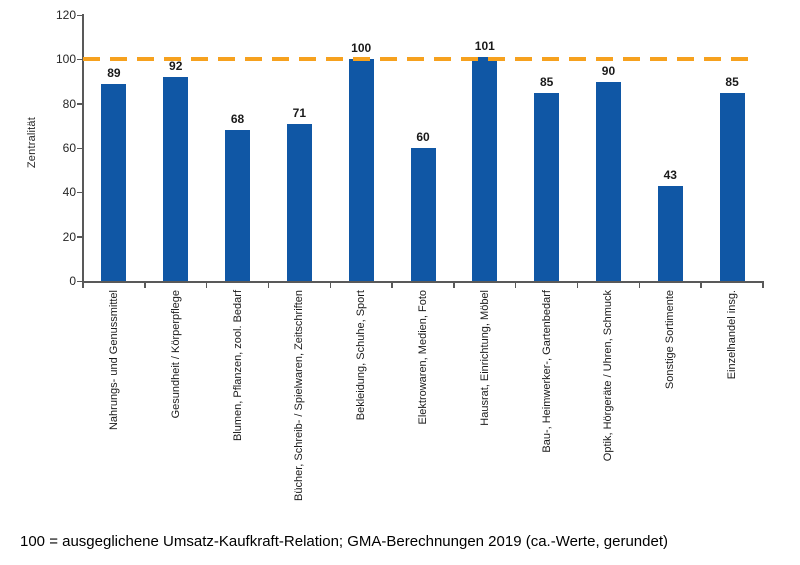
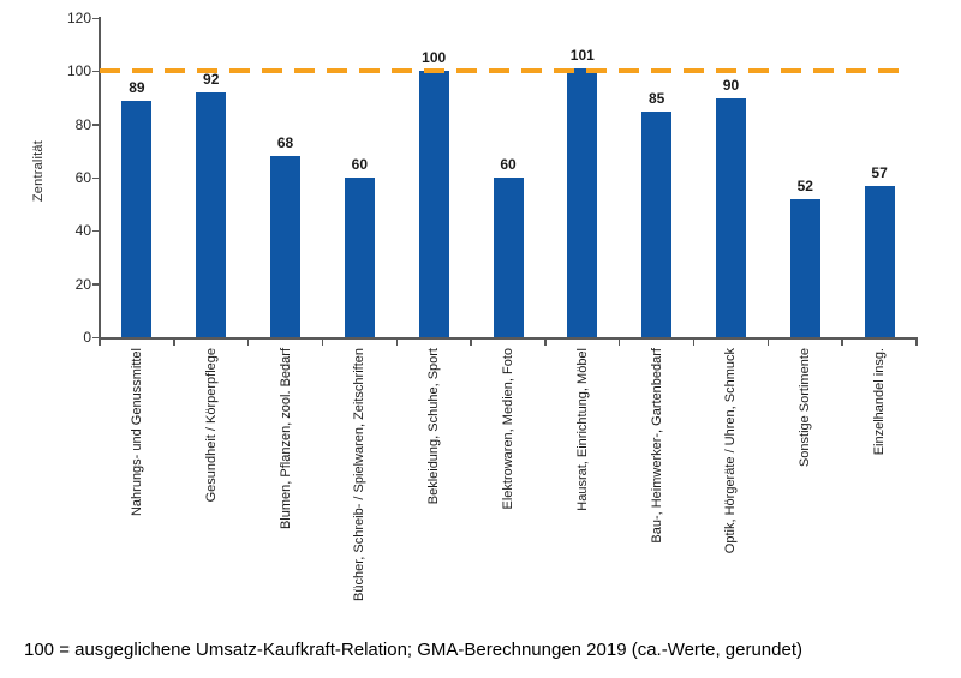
Bücher, Schreib- / Spielwaren, Zeitschriften: 71 -> 60
Sonstige Sortimente: 43 -> 52
Einzelhandel insg.: 85 -> 57
